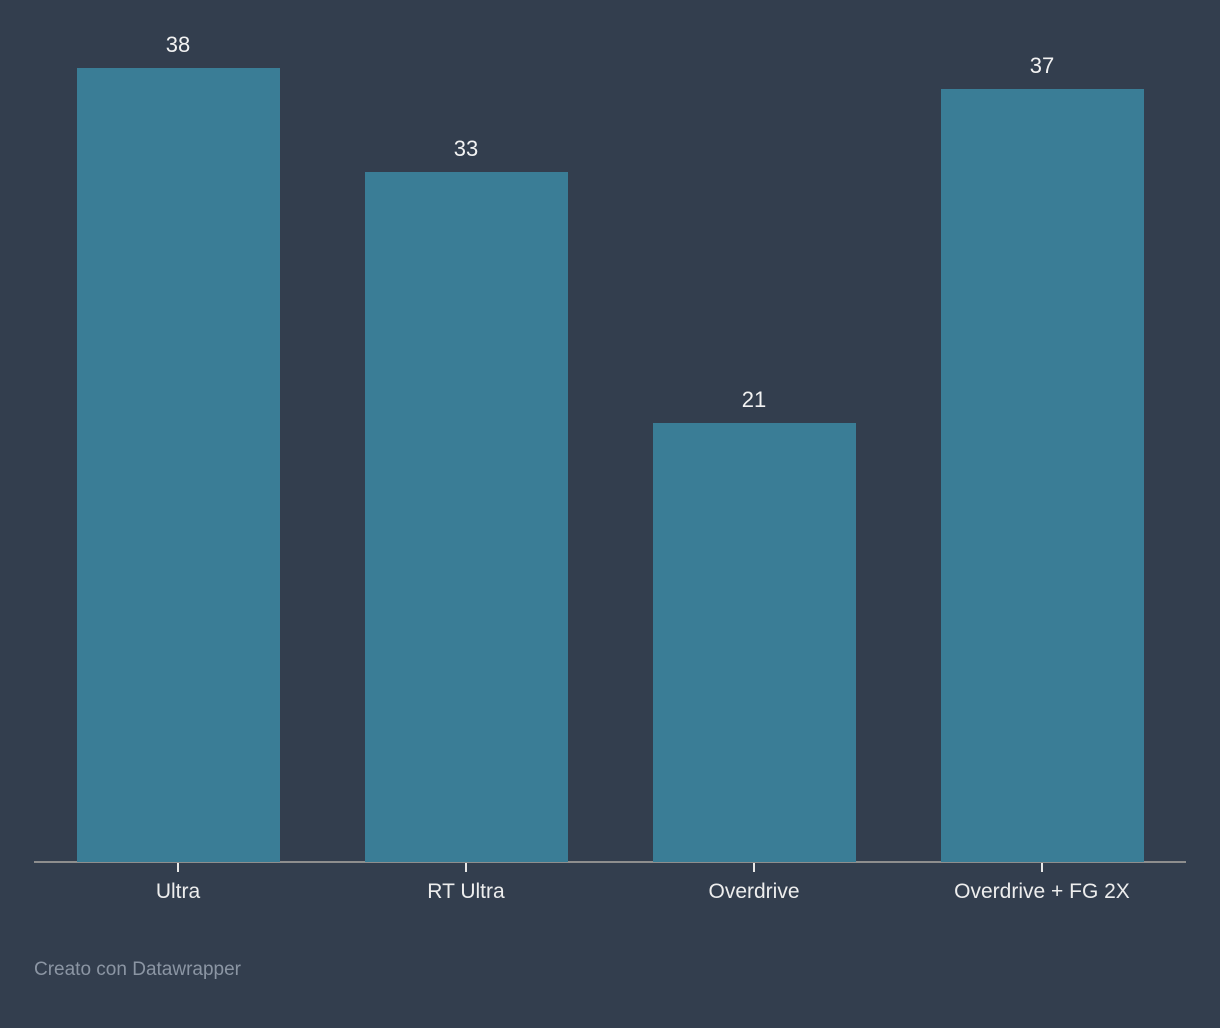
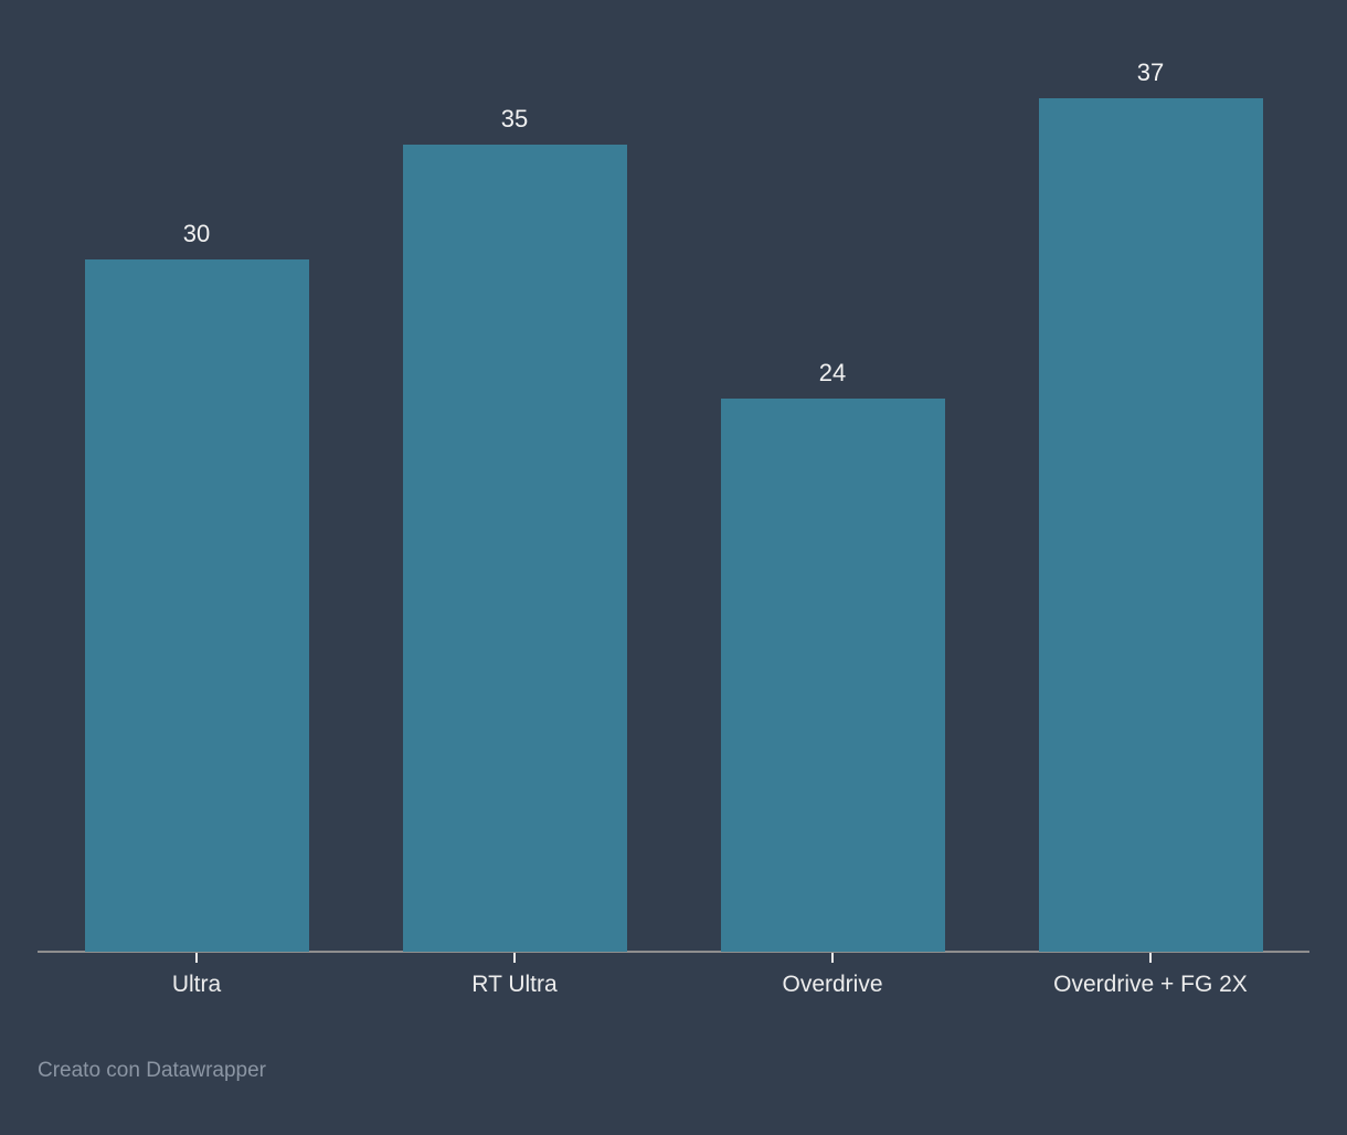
Ultra: 38 -> 30
RT Ultra: 33 -> 35
Overdrive: 21 -> 24
